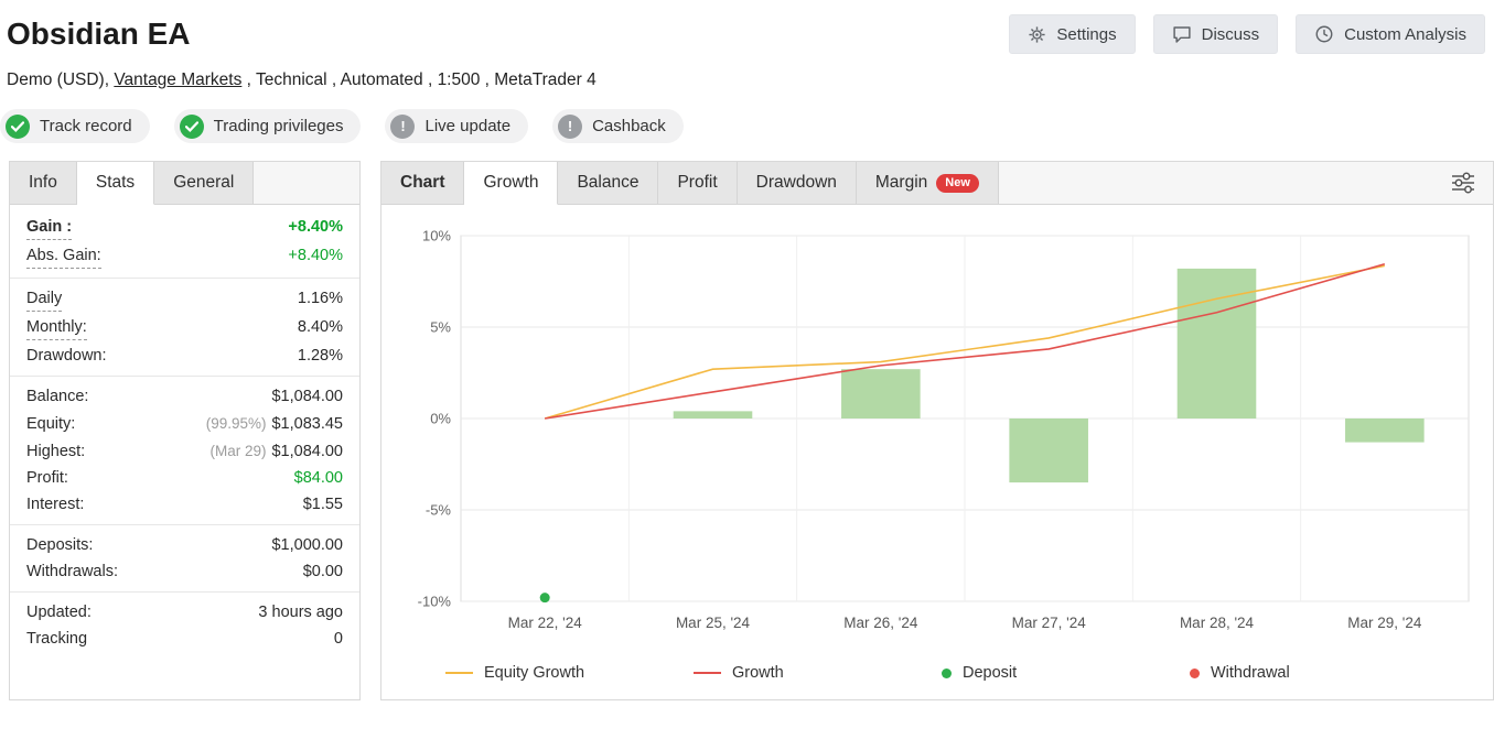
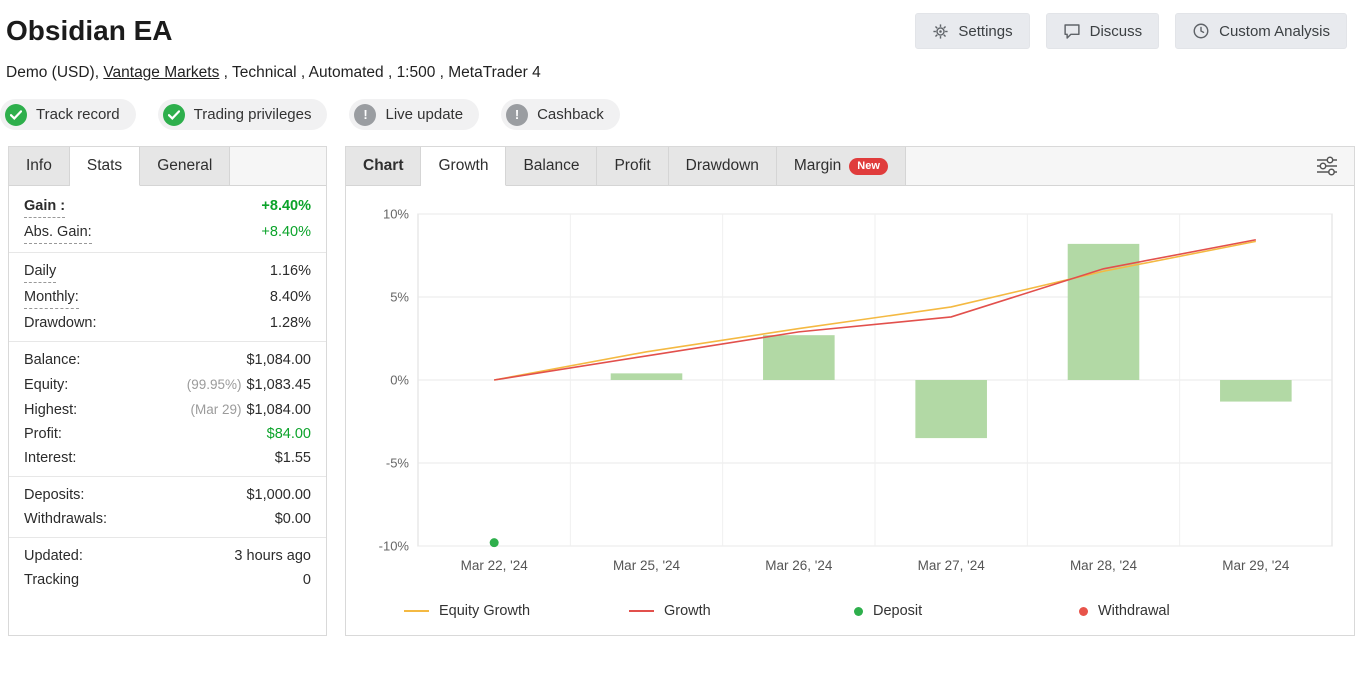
Equity Growth/Mar 25, '24: 2.7% -> 1.7%
Growth/Mar 28, '24: 5.8% -> 6.7%
